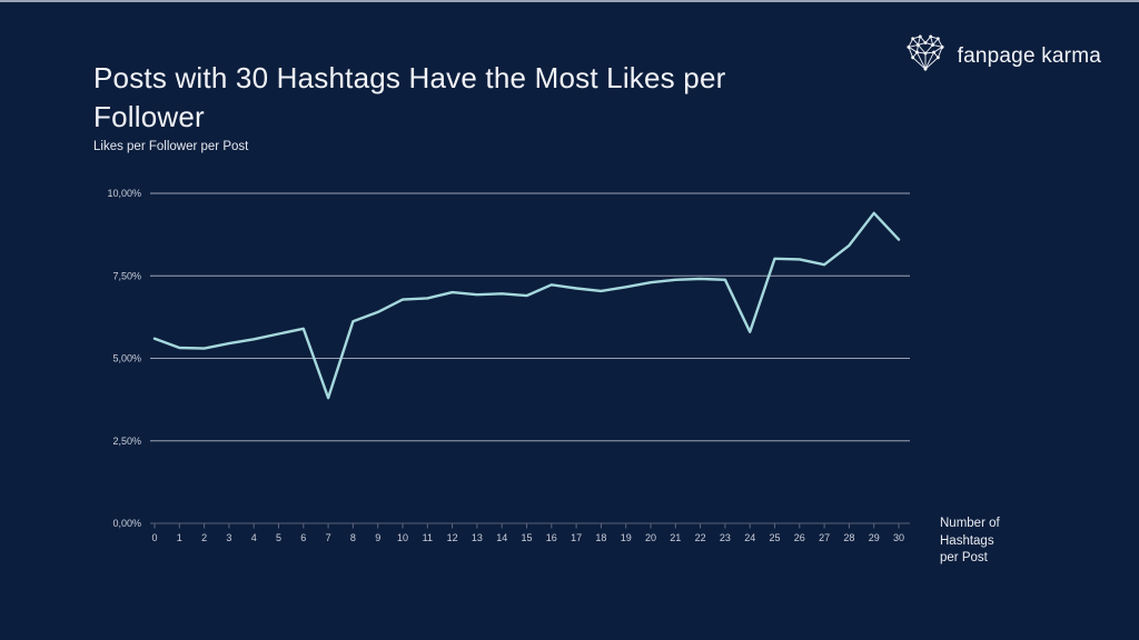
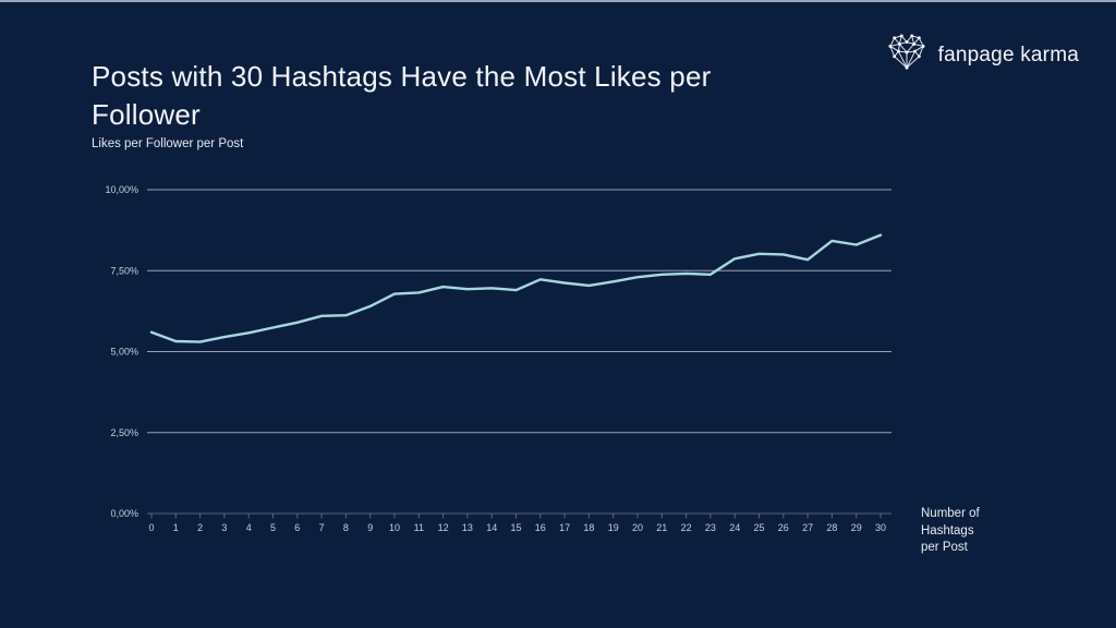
7: 3,8% -> 6,1%
24: 5,8% -> 7,9%
29: 9,4% -> 8,3%
